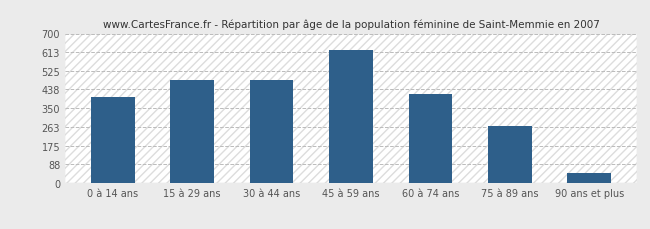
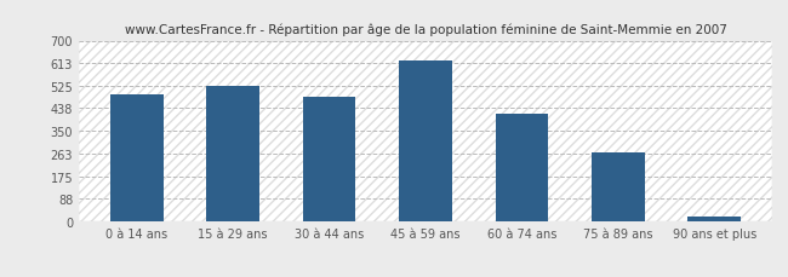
0 à 14 ans: 405 -> 490
15 à 29 ans: 480 -> 525
90 ans et plus: 45 -> 20
